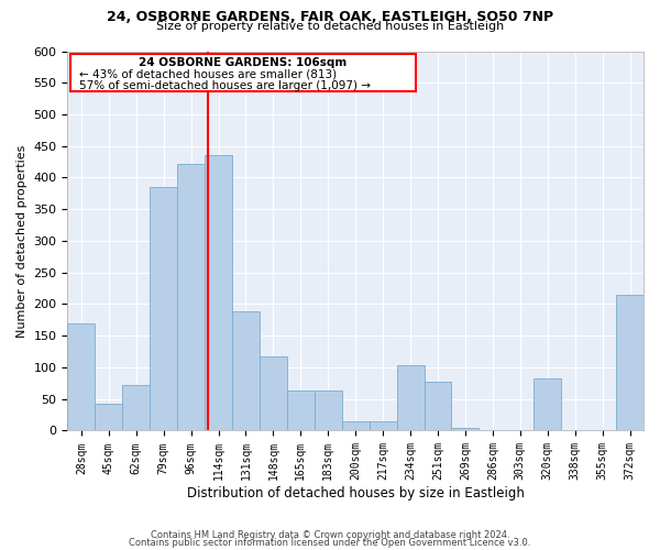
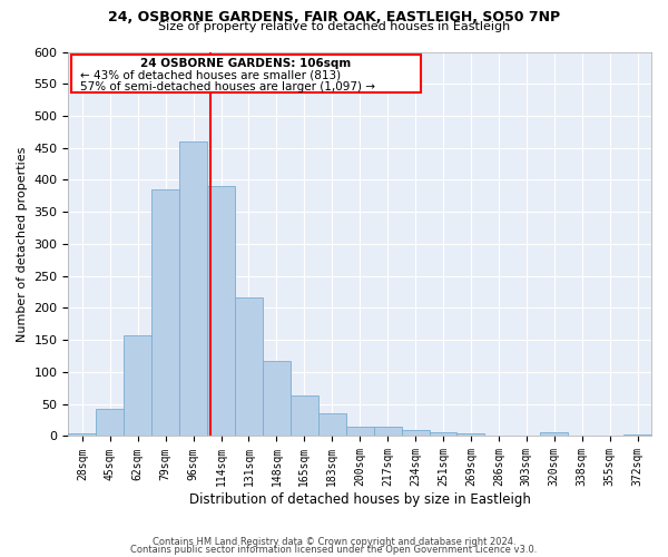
28sqm: 170 -> 5
62sqm: 72 -> 158
96sqm: 422 -> 460
114sqm: 436 -> 390
131sqm: 188 -> 216
183sqm: 64 -> 35
234sqm: 104 -> 10
251sqm: 78 -> 6
320sqm: 82 -> 6
372sqm: 214 -> 2
